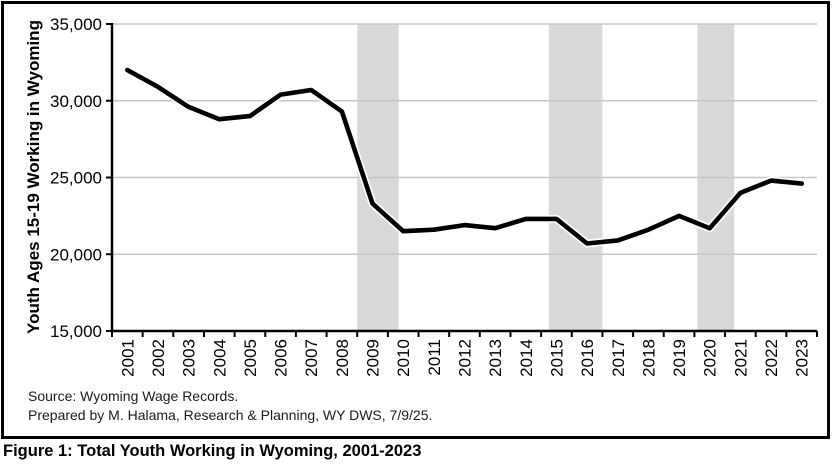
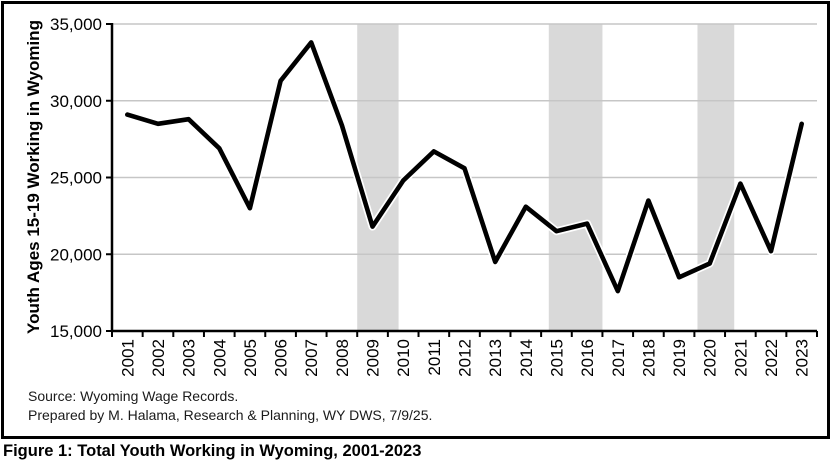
2001: 32000 -> 29100
2002: 30900 -> 28500
2003: 29600 -> 28800
2004: 28800 -> 26900
2005: 29000 -> 23000
2006: 30400 -> 31300
2007: 30700 -> 33800
2008: 29300 -> 28400
2009: 23300 -> 21800
2010: 21500 -> 24800
2011: 21600 -> 26700
2012: 21900 -> 25600
2013: 21700 -> 19500
2014: 22300 -> 23100
2015: 22300 -> 21500
2016: 20700 -> 22000
2017: 20900 -> 17600
2018: 21600 -> 23500
2019: 22500 -> 18500
2020: 21700 -> 19400
2021: 24000 -> 24600
2022: 24800 -> 20200
2023: 24600 -> 28500
